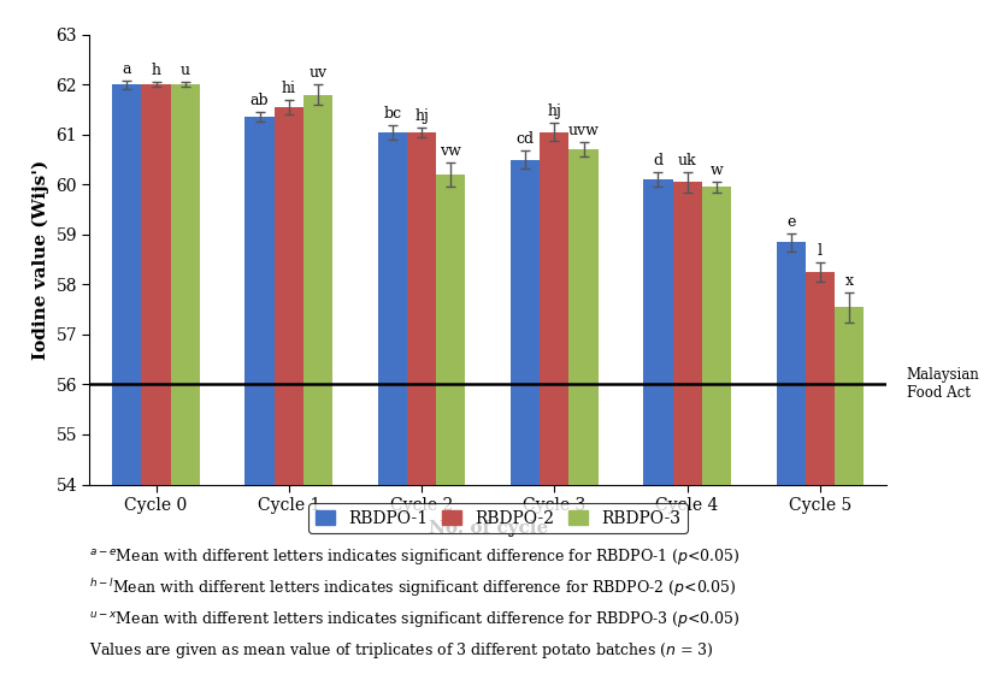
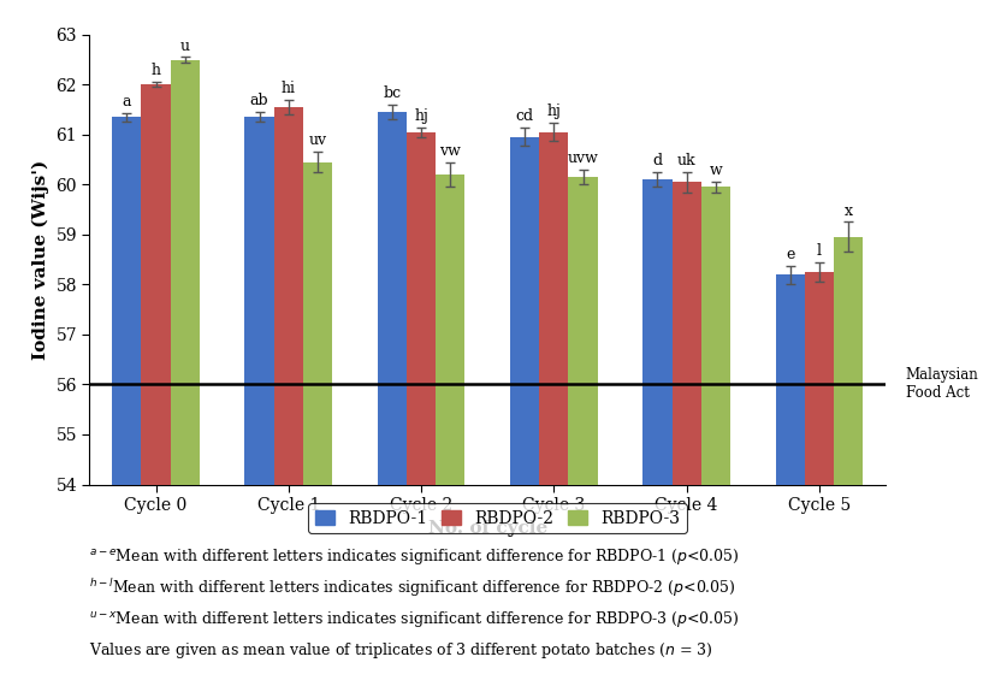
RBDPO-1/Cycle 0: 62.00 -> 61.35
RBDPO-3/Cycle 0: 62.00 -> 62.50
RBDPO-3/Cycle 1: 61.80 -> 60.45
RBDPO-1/Cycle 2: 61.05 -> 61.45
RBDPO-1/Cycle 3: 60.50 -> 60.95
RBDPO-3/Cycle 3: 60.70 -> 60.15
RBDPO-1/Cycle 5: 58.85 -> 58.20
RBDPO-3/Cycle 5: 57.55 -> 58.95
